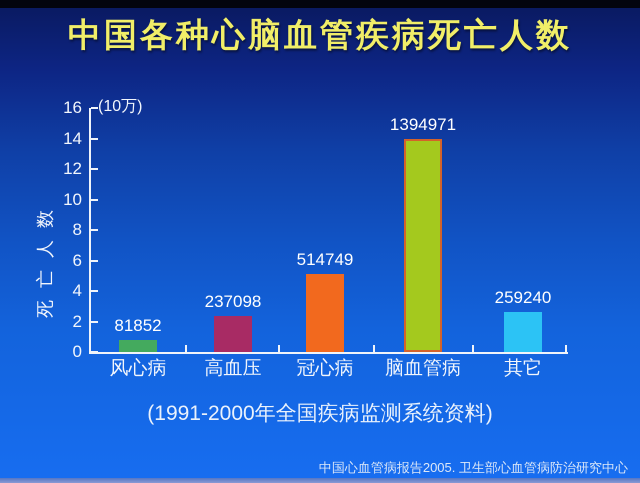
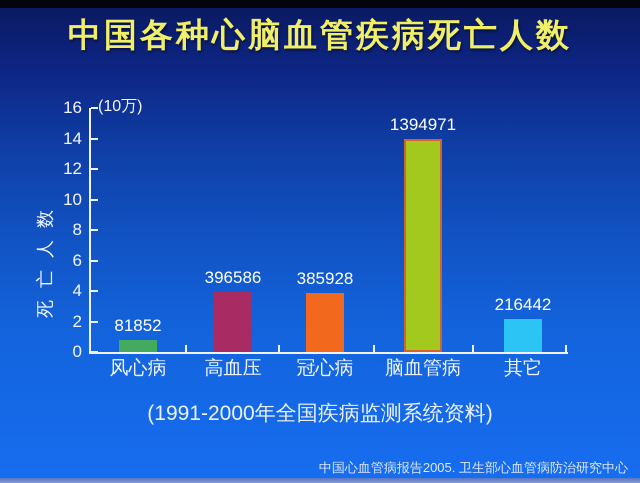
高血压: 237098 -> 396586
冠心病: 514749 -> 385928
其它: 259240 -> 216442
